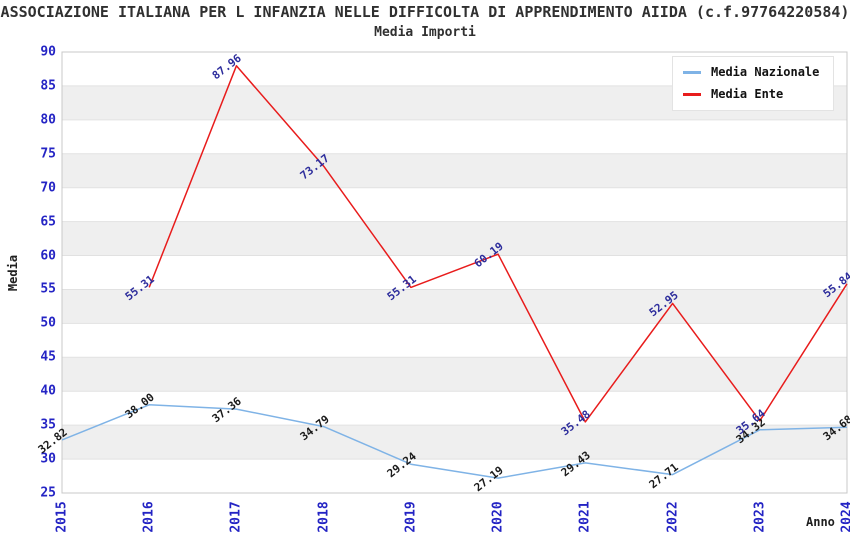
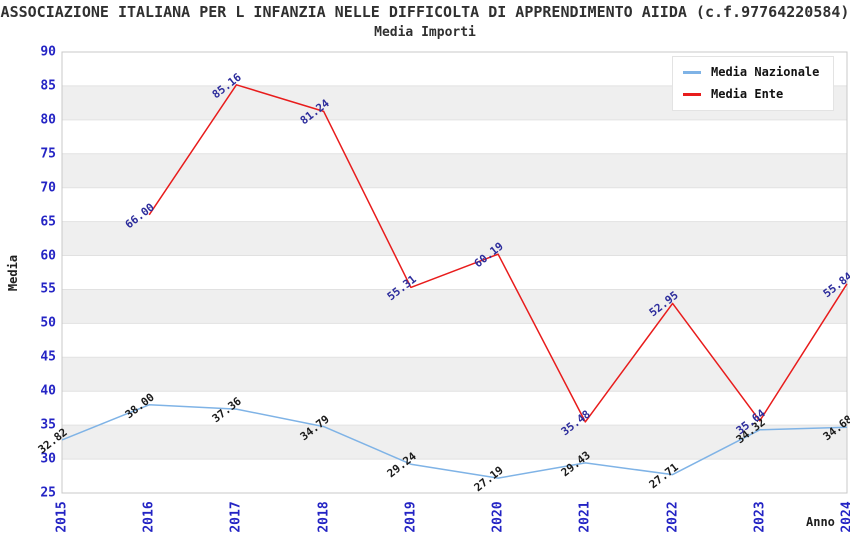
Media Ente/2016: 55.31 -> 66.00
Media Ente/2017: 87.96 -> 85.16
Media Ente/2018: 73.17 -> 81.24
